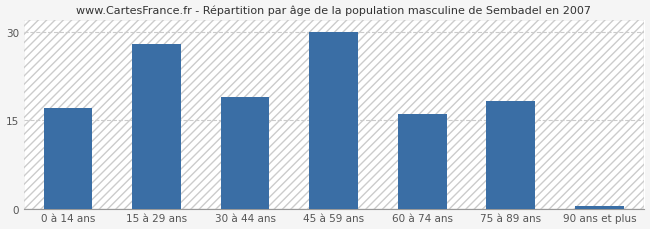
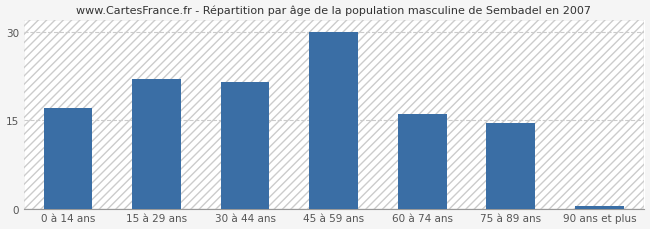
15 à 29 ans: 28.0 -> 22.0
30 à 44 ans: 19.0 -> 21.5
75 à 89 ans: 18.2 -> 14.5
